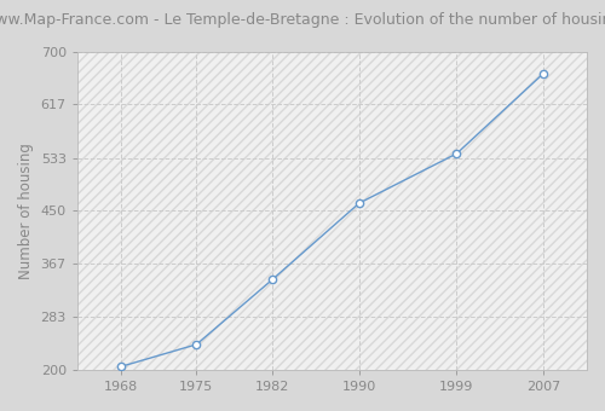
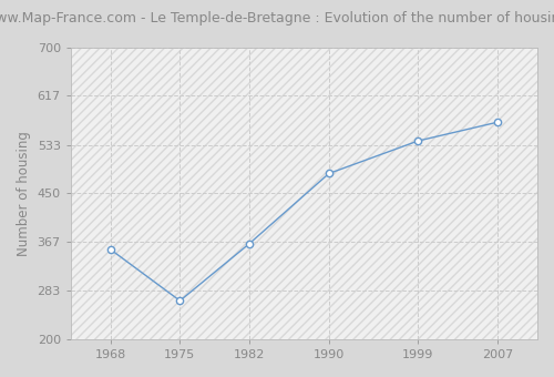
1968: 205 -> 354
1975: 240 -> 266
1982: 342 -> 364
1990: 462 -> 484
2007: 666 -> 572
